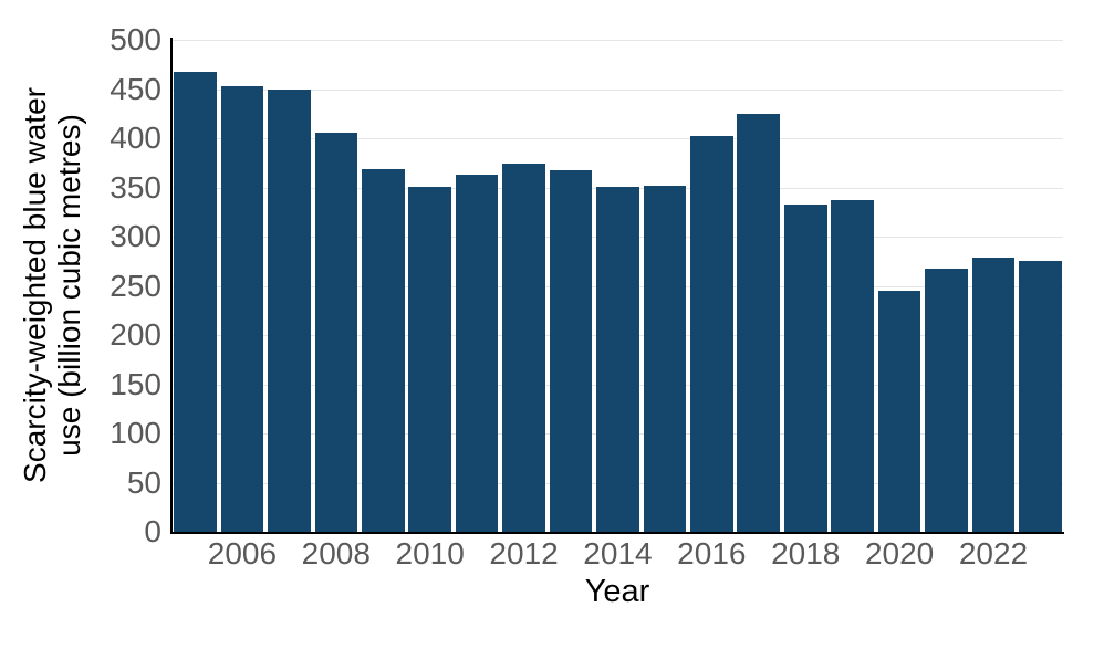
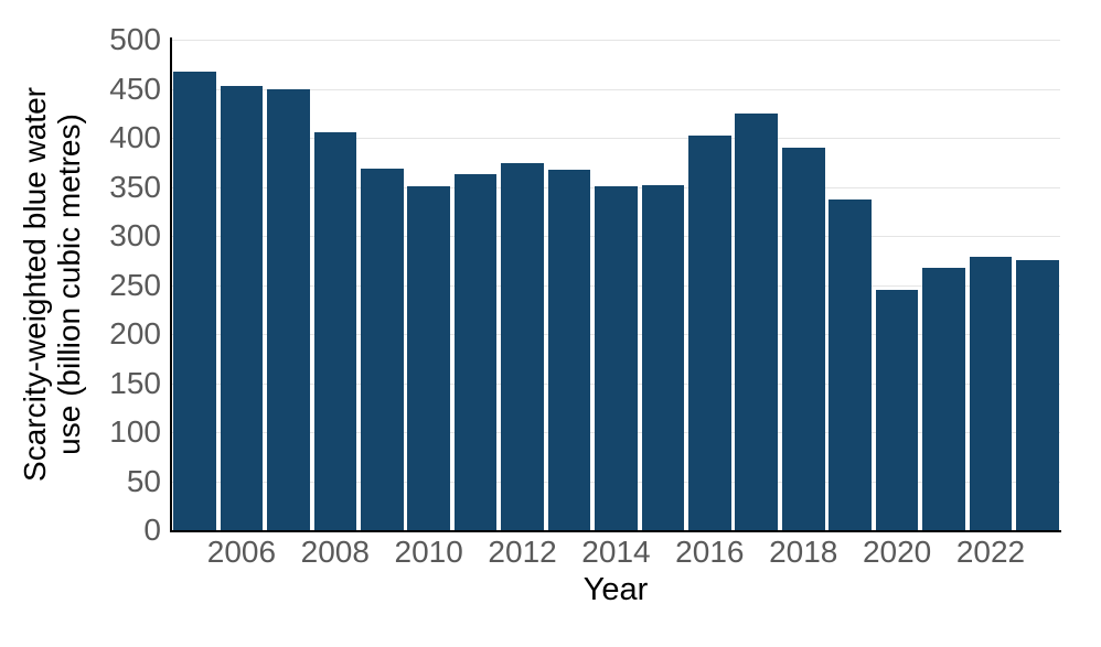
2018: 330 -> 390
